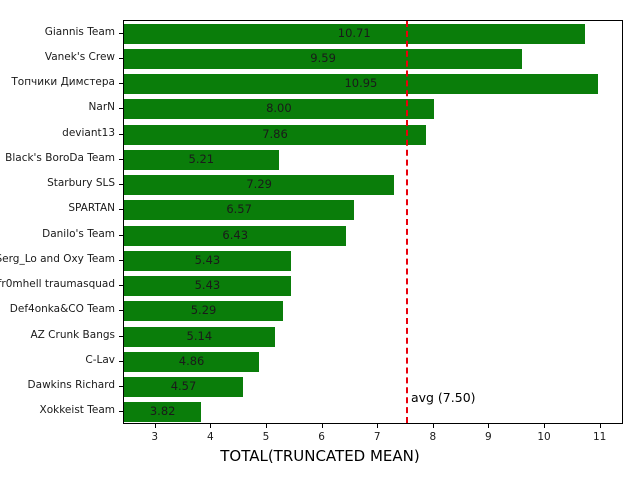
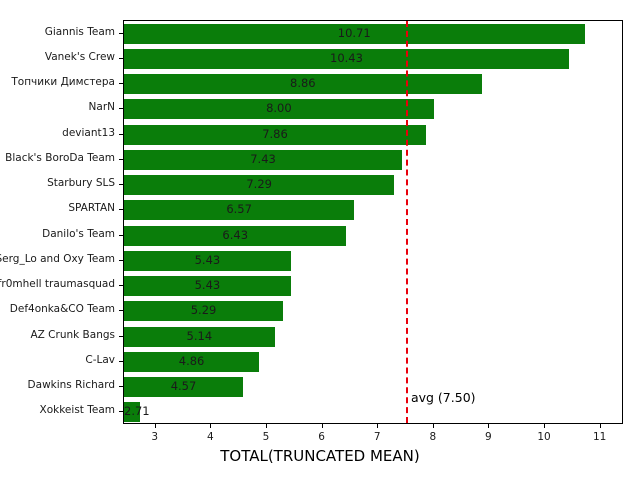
Vanek's Crew: 9.59 -> 10.43
Топчики Димстера: 10.95 -> 8.86
Black's BoroDa Team: 5.21 -> 7.43
Xokkeist Team: 3.82 -> 2.71
